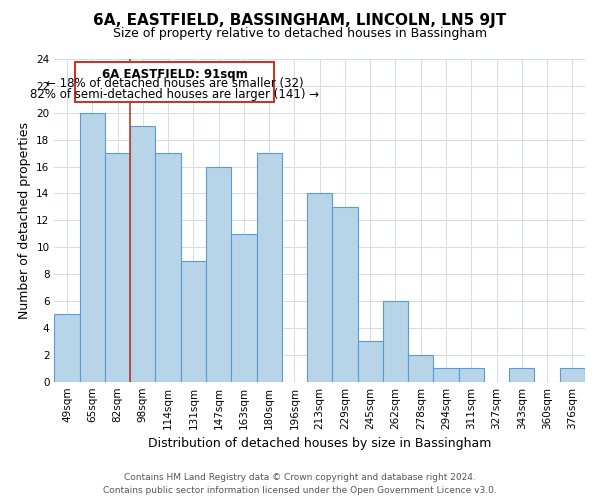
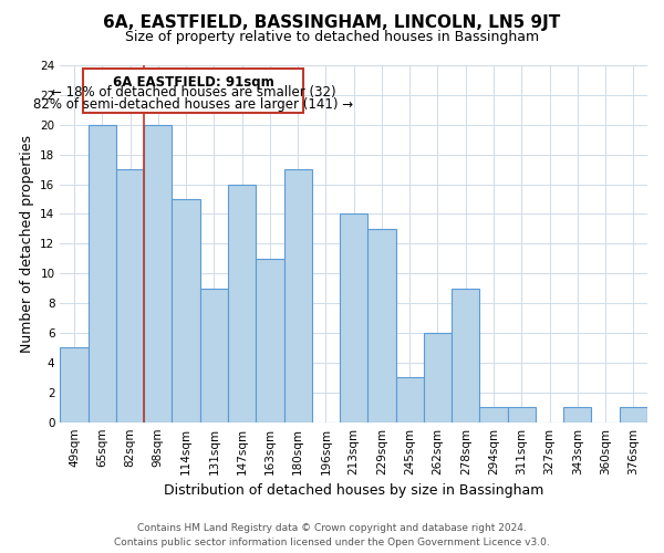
98sqm: 19 -> 20
114sqm: 17 -> 15
278sqm: 2 -> 9
